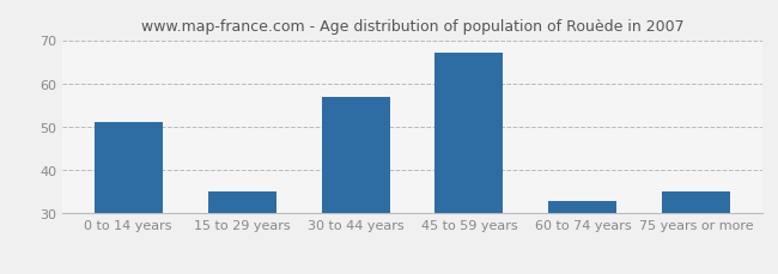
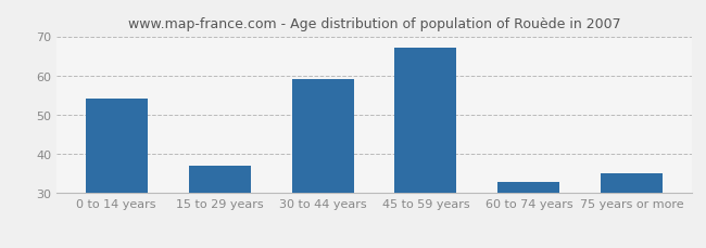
0 to 14 years: 51 -> 54
15 to 29 years: 35 -> 37
30 to 44 years: 57 -> 59
